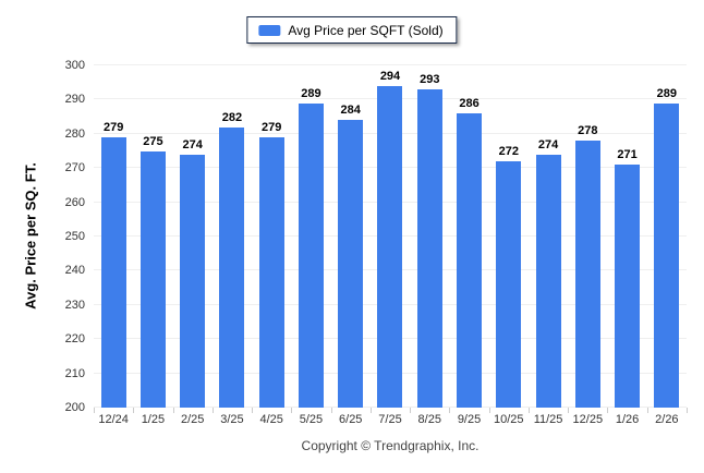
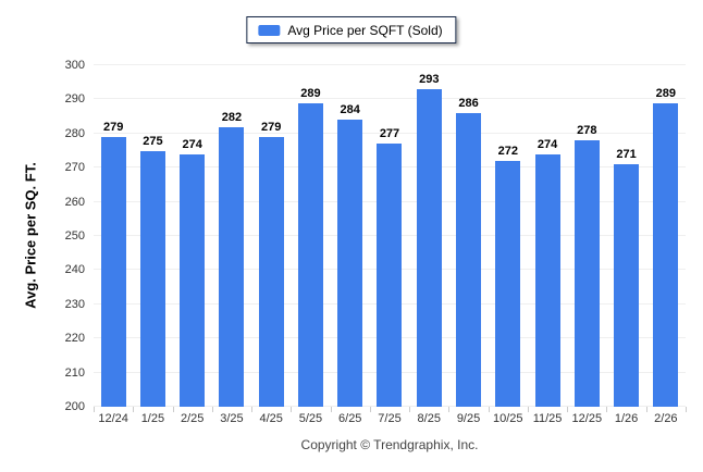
7/25: 294 -> 277
